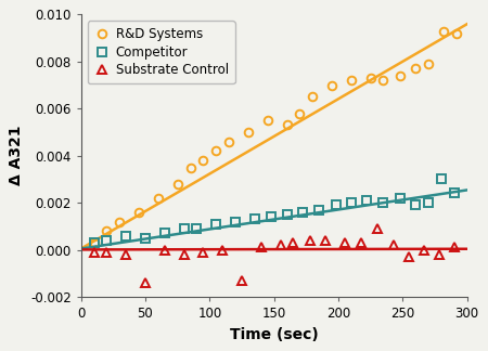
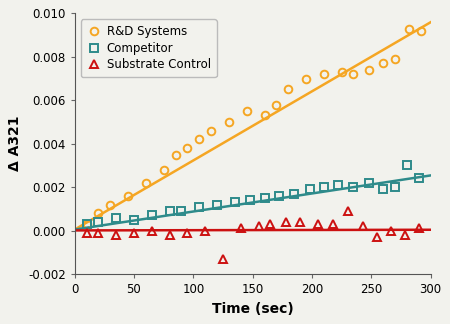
Substrate Control/50: -0.0014 -> -0.0001
